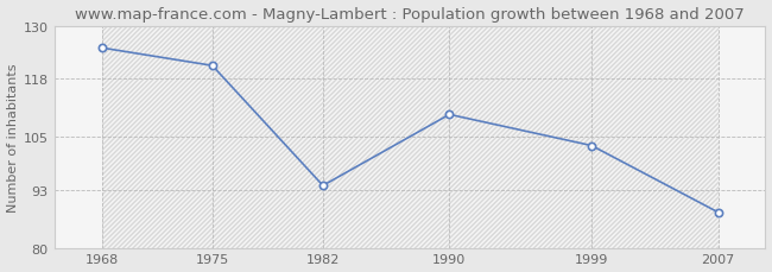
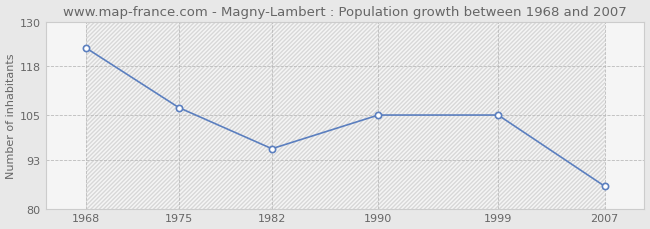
1968: 125 -> 123
1975: 121 -> 107
1982: 94 -> 96
1990: 110 -> 105
1999: 103 -> 105
2007: 88 -> 86
